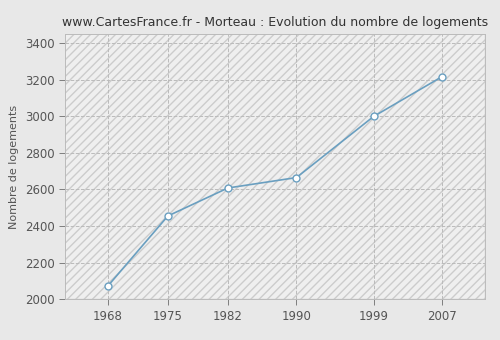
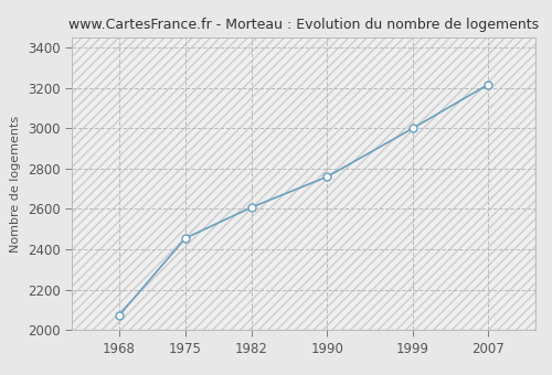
1990: 2660 -> 2760
